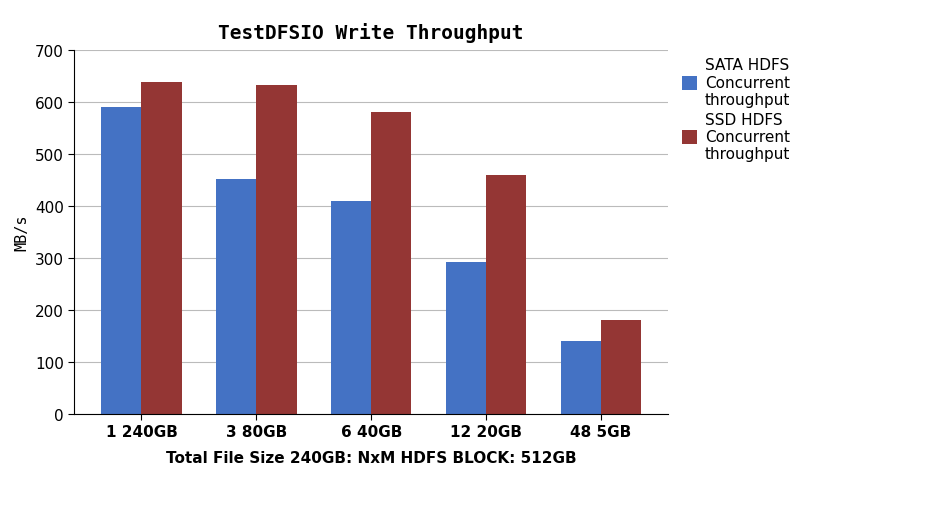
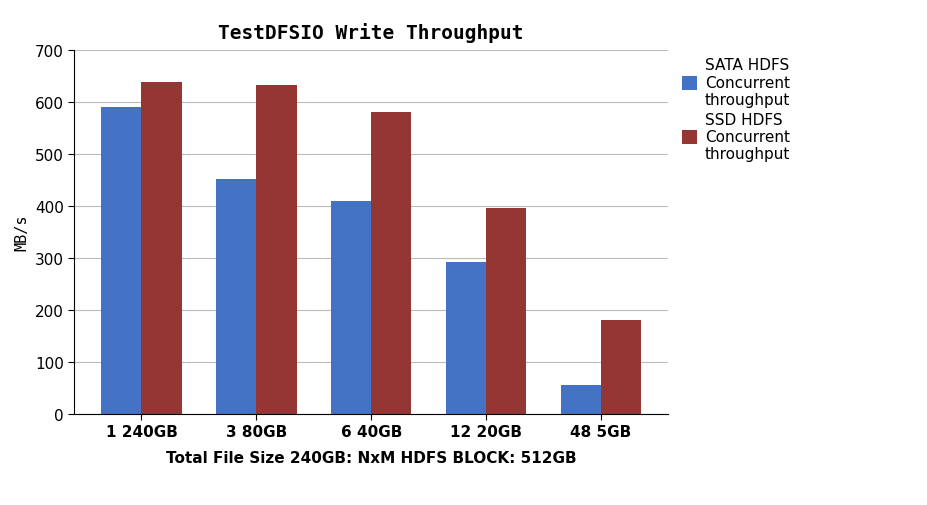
SSD HDFS Concurrent throughput/12 20GB: 460 -> 396
SATA HDFS Concurrent throughput/48 5GB: 140 -> 56
